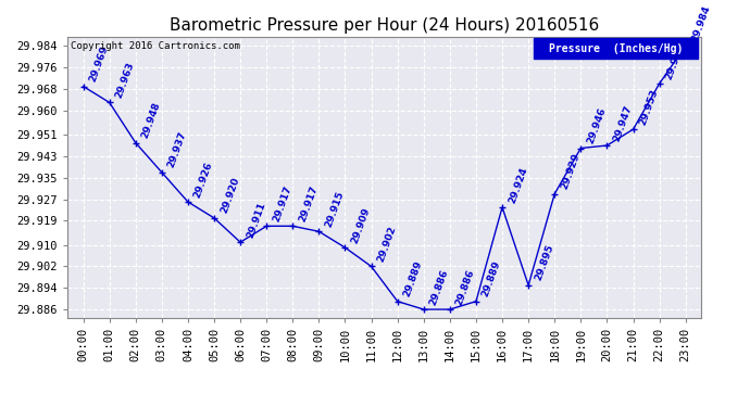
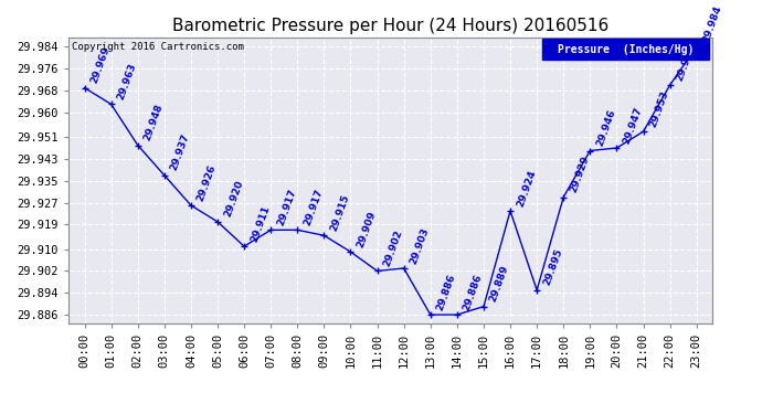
12:00: 29.889 -> 29.903
